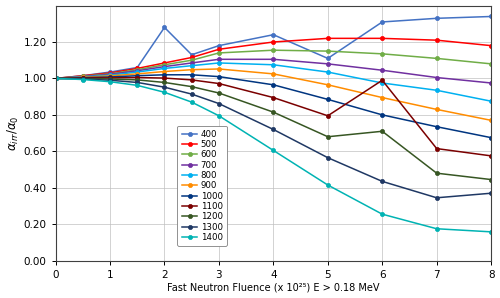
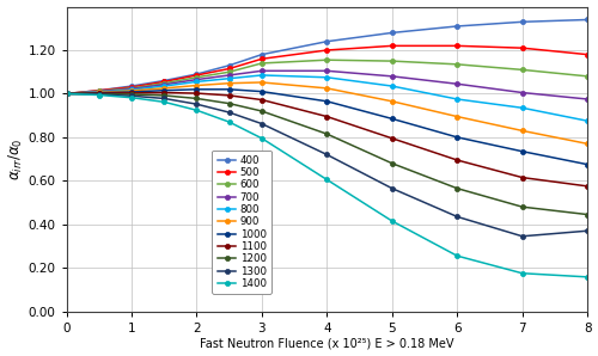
400/2: 1.28 -> 1.09
400/5: 1.11 -> 1.28
1100/6: 0.99 -> 0.69
1200/6: 0.71 -> 0.56
